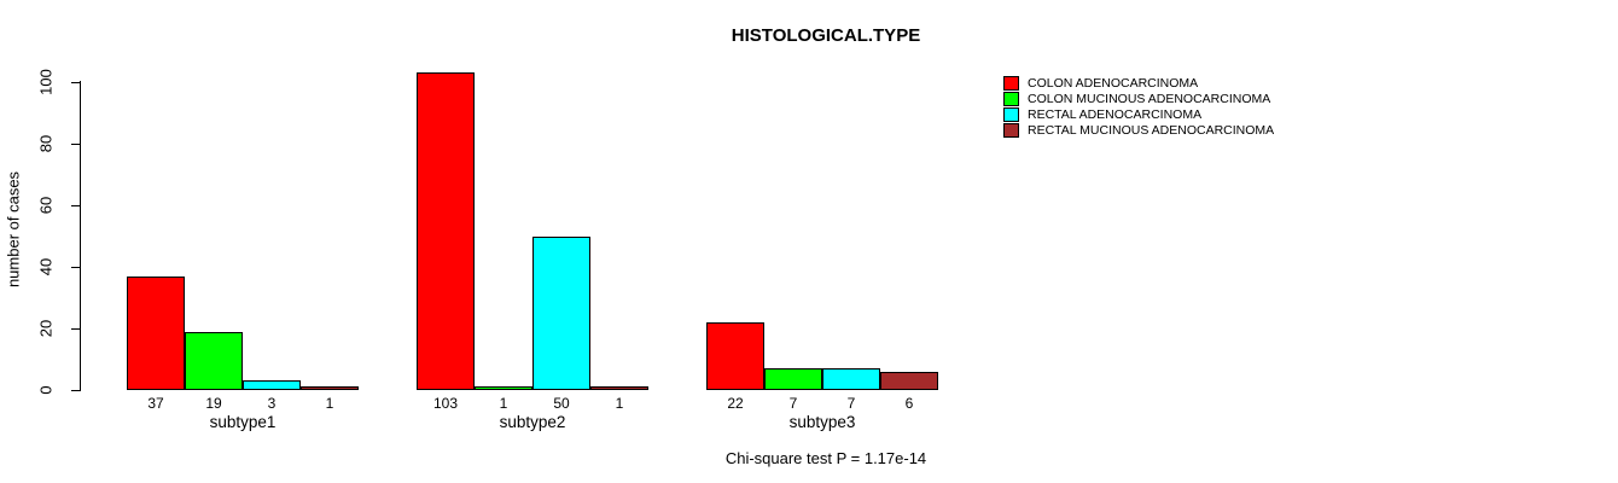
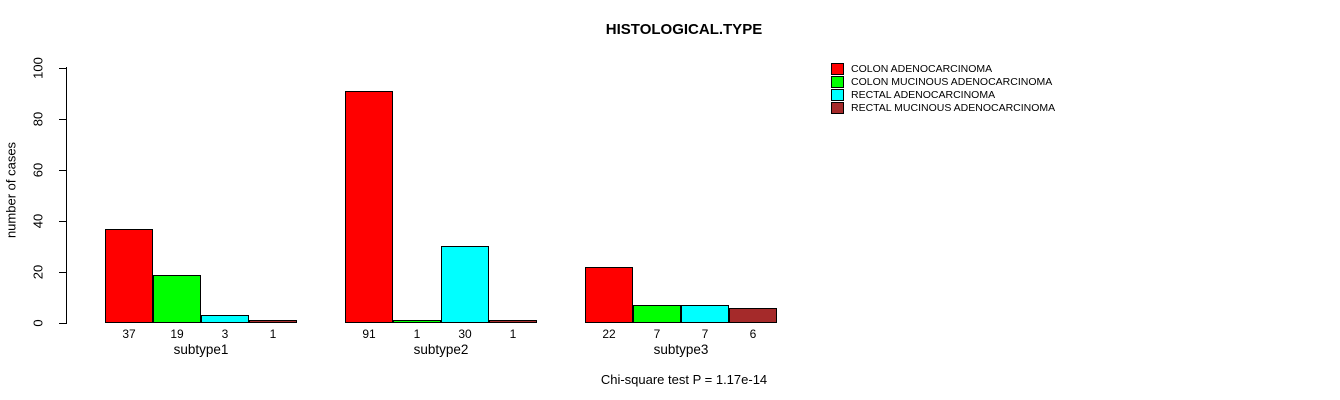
COLON ADENOCARCINOMA/subtype2: 103 -> 91
RECTAL ADENOCARCINOMA/subtype2: 50 -> 30
